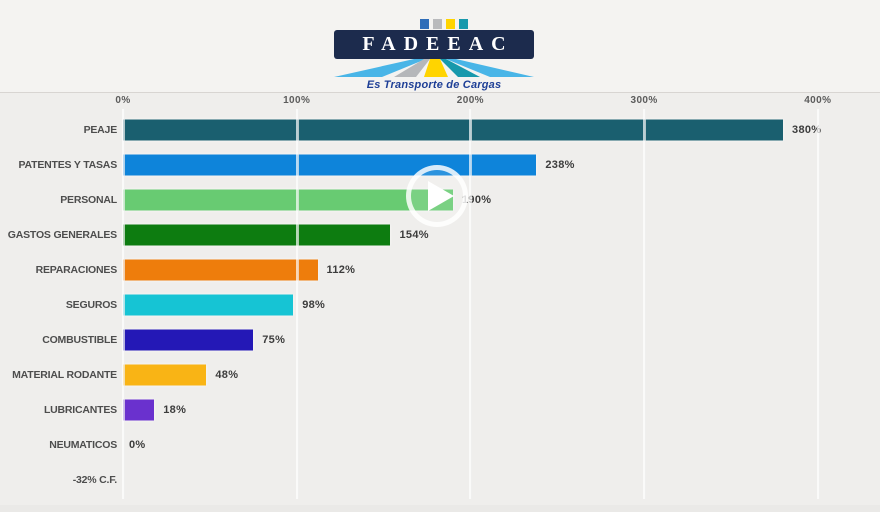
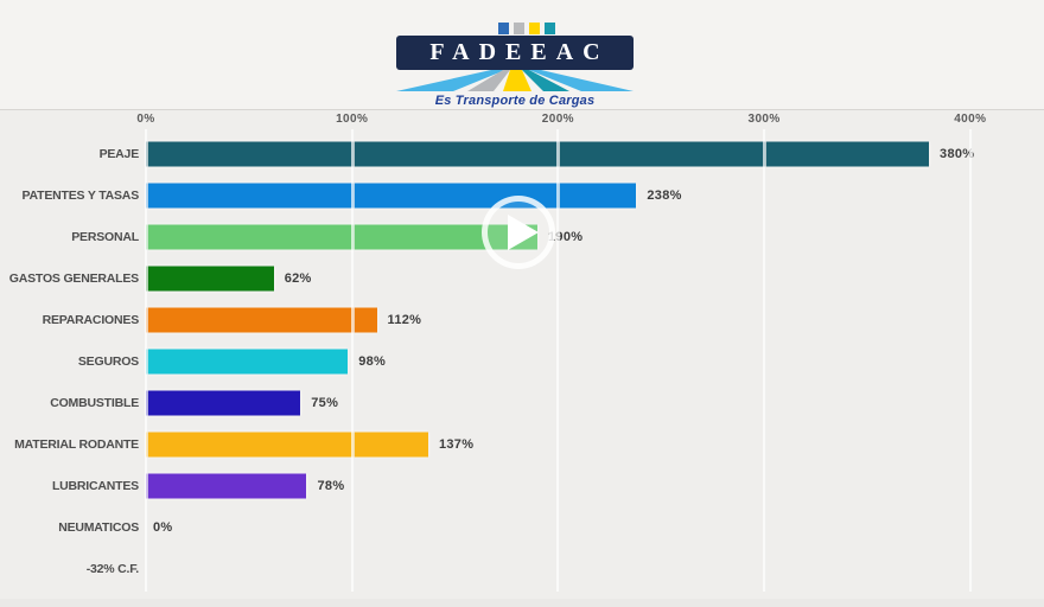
GASTOS GENERALES: 154% -> 62%
MATERIAL RODANTE: 48% -> 137%
LUBRICANTES: 18% -> 78%
